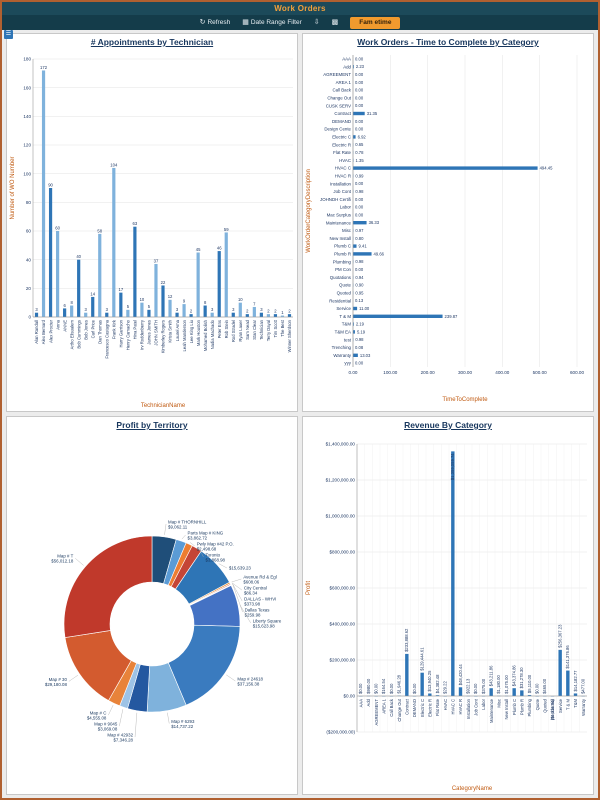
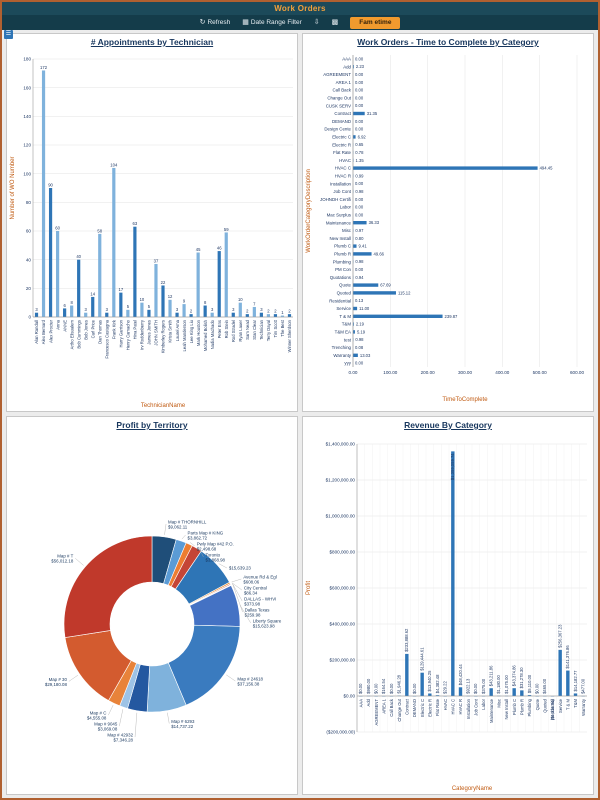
Work Orders - Time to Complete by Category/Quote: 0.90 -> 67.69
Work Orders - Time to Complete by Category/Quoted: 0.95 -> 115.12
